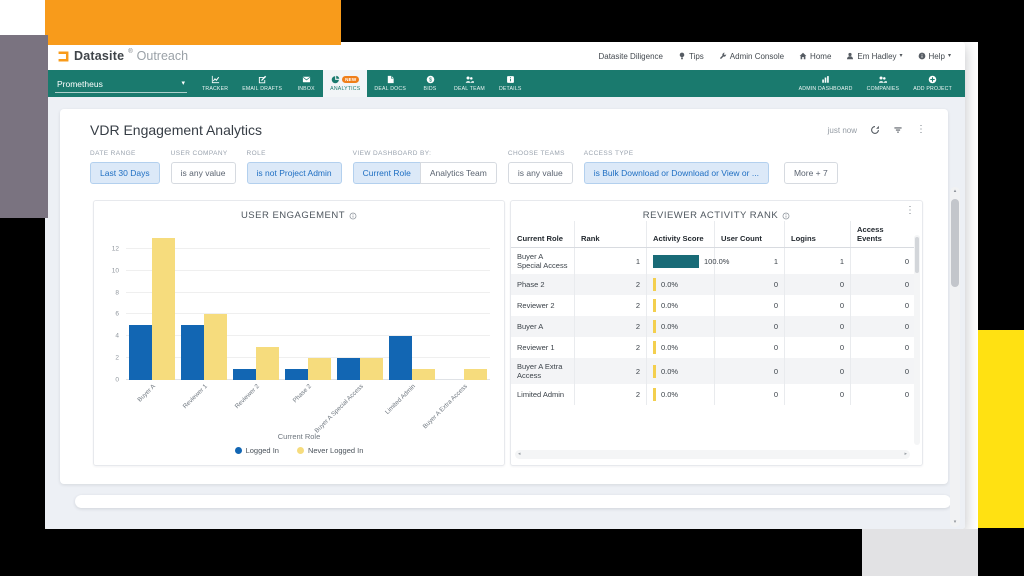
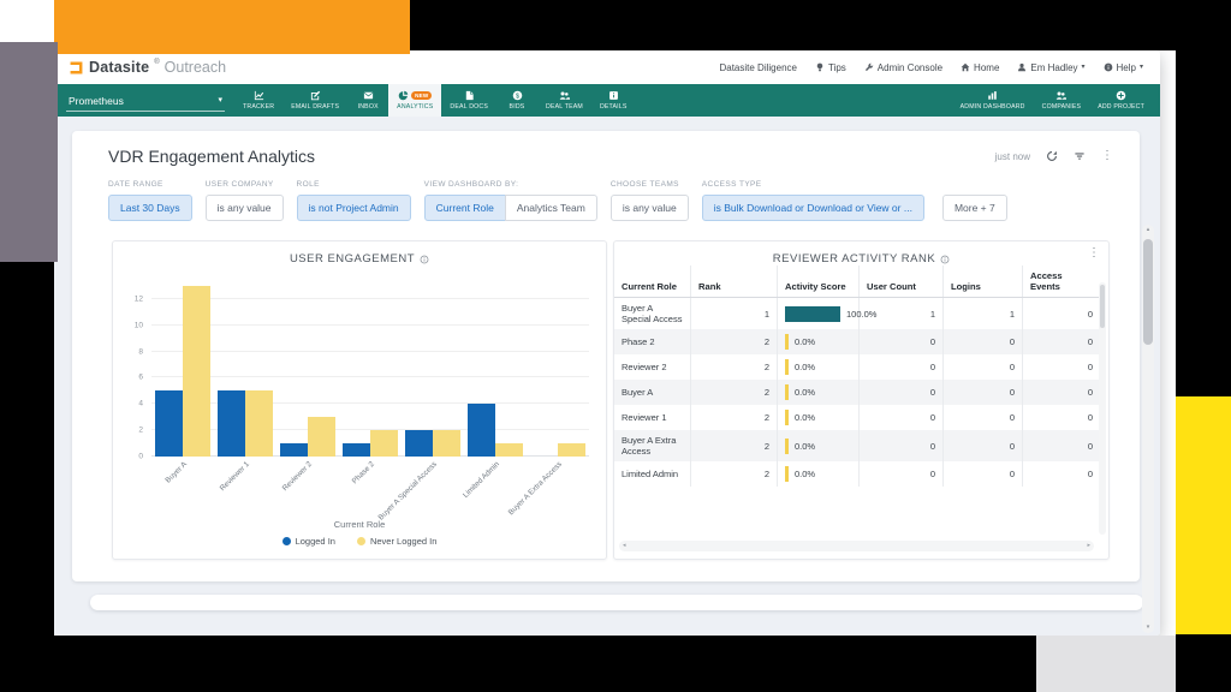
Never Logged In/Reviewer 1: 6 -> 5
